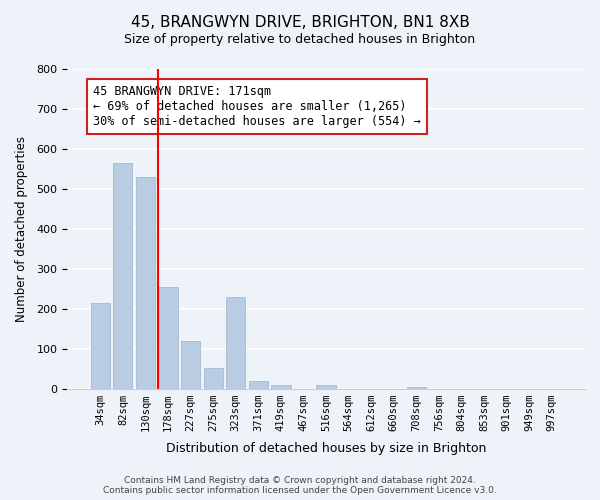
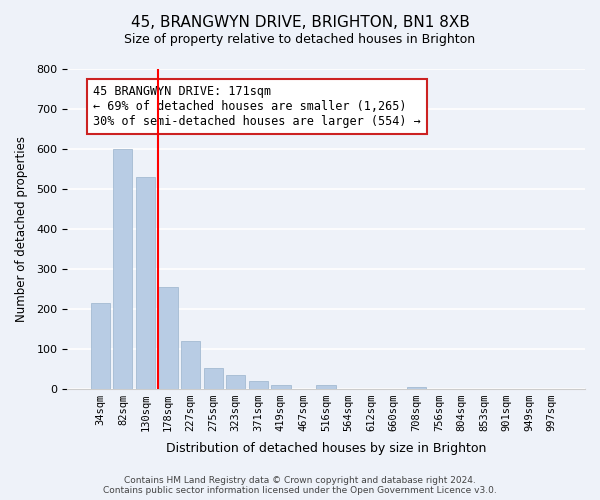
82sqm: 565 -> 600
323sqm: 230 -> 35
